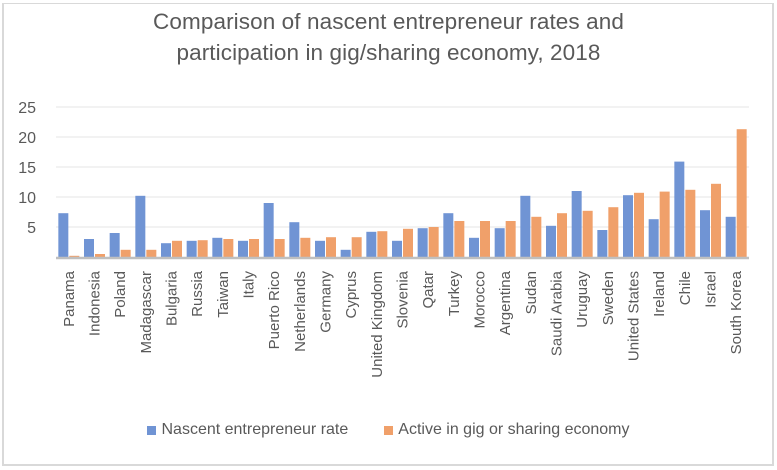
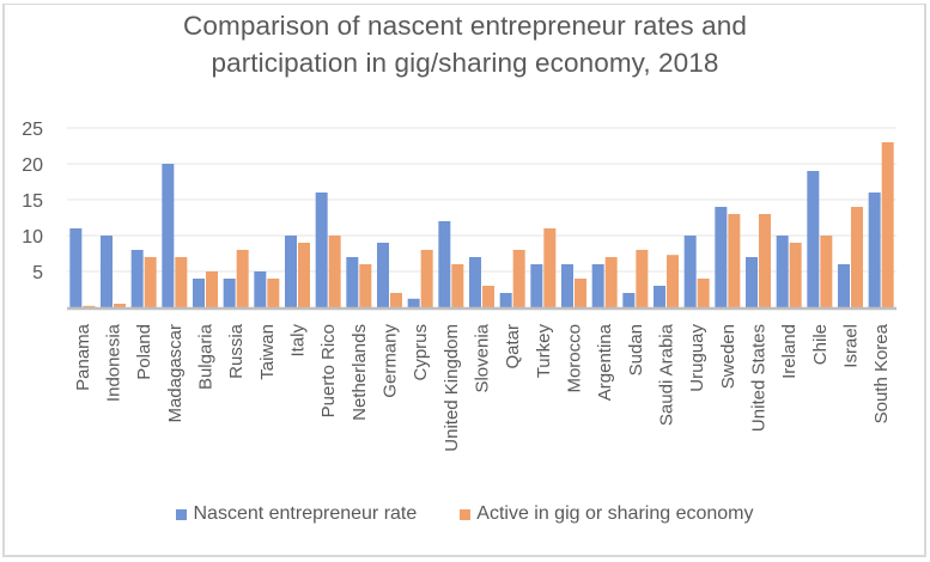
Nascent entrepreneur rate/Panama: 7 -> 11
Nascent entrepreneur rate/Indonesia: 3 -> 10
Nascent entrepreneur rate/Poland: 4 -> 8
Active in gig or sharing economy/Poland: 1 -> 7
Nascent entrepreneur rate/Madagascar: 10 -> 20
Active in gig or sharing economy/Madagascar: 1 -> 7
Nascent entrepreneur rate/Bulgaria: 2 -> 4
Active in gig or sharing economy/Bulgaria: 3 -> 5
Nascent entrepreneur rate/Russia: 3 -> 4
Active in gig or sharing economy/Russia: 3 -> 8
Nascent entrepreneur rate/Taiwan: 3 -> 5
Active in gig or sharing economy/Taiwan: 3 -> 4
Nascent entrepreneur rate/Italy: 3 -> 10
Active in gig or sharing economy/Italy: 3 -> 9
Nascent entrepreneur rate/Puerto Rico: 9 -> 16
Active in gig or sharing economy/Puerto Rico: 3 -> 10
Nascent entrepreneur rate/Netherlands: 6 -> 7
Active in gig or sharing economy/Netherlands: 3 -> 6
Nascent entrepreneur rate/Germany: 3 -> 9
Active in gig or sharing economy/Germany: 3 -> 2
Active in gig or sharing economy/Cyprus: 3 -> 8
Nascent entrepreneur rate/United Kingdom: 4 -> 12
Active in gig or sharing economy/United Kingdom: 4 -> 6
Nascent entrepreneur rate/Slovenia: 3 -> 7
Active in gig or sharing economy/Slovenia: 5 -> 3
Nascent entrepreneur rate/Qatar: 5 -> 2
Active in gig or sharing economy/Qatar: 5 -> 8
Nascent entrepreneur rate/Turkey: 7 -> 6
Active in gig or sharing economy/Turkey: 6 -> 11
Nascent entrepreneur rate/Morocco: 3 -> 6
Active in gig or sharing economy/Morocco: 6 -> 4
Nascent entrepreneur rate/Argentina: 5 -> 6
Active in gig or sharing economy/Argentina: 6 -> 7
Nascent entrepreneur rate/Sudan: 10 -> 2
Active in gig or sharing economy/Sudan: 7 -> 8
Nascent entrepreneur rate/Saudi Arabia: 5 -> 3
Nascent entrepreneur rate/Uruguay: 11 -> 10
Active in gig or sharing economy/Uruguay: 8 -> 4
Nascent entrepreneur rate/Sweden: 4 -> 14
Active in gig or sharing economy/Sweden: 8 -> 13
Nascent entrepreneur rate/United States: 10 -> 7
Active in gig or sharing economy/United States: 11 -> 13
Nascent entrepreneur rate/Ireland: 6 -> 10
Active in gig or sharing economy/Ireland: 11 -> 9
Nascent entrepreneur rate/Chile: 16 -> 19
Active in gig or sharing economy/Chile: 11 -> 10
Nascent entrepreneur rate/Israel: 8 -> 6
Active in gig or sharing economy/Israel: 12 -> 14
Nascent entrepreneur rate/South Korea: 7 -> 16
Active in gig or sharing economy/South Korea: 21 -> 23
